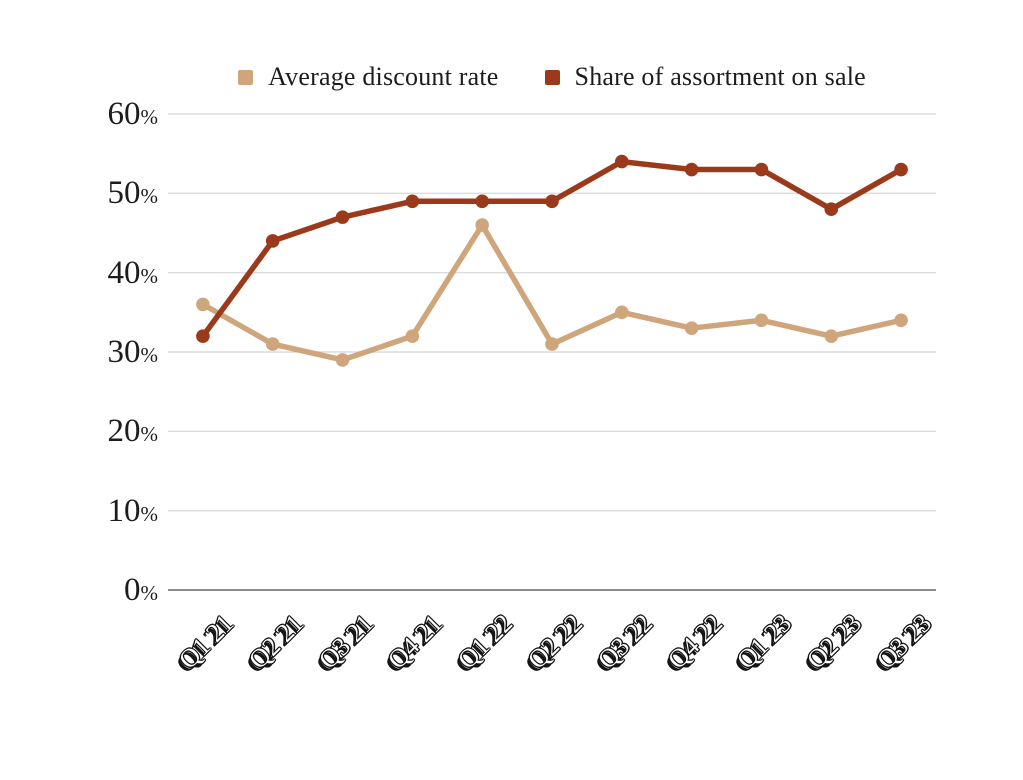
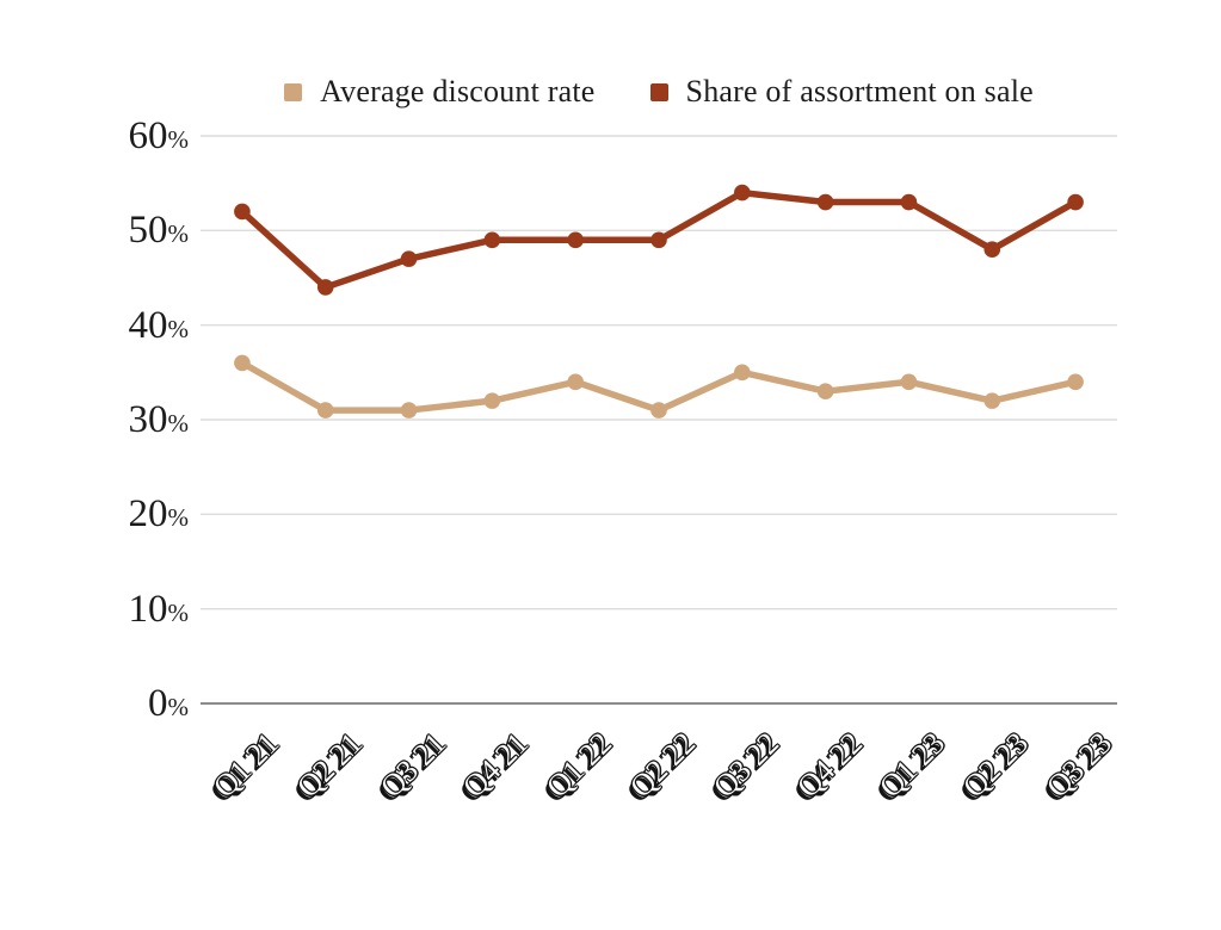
Share of assortment on sale/Q1 21: 32 -> 52
Average discount rate/Q3 21: 29 -> 31
Average discount rate/Q1 22: 46 -> 34
